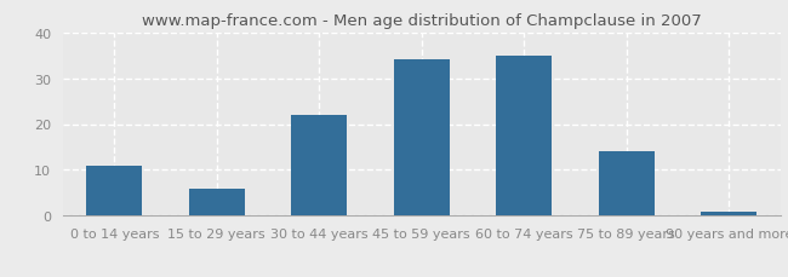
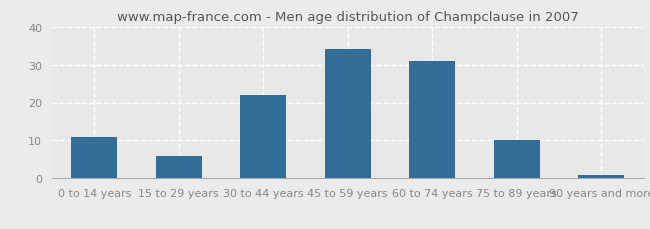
60 to 74 years: 35 -> 31
75 to 89 years: 14 -> 10
